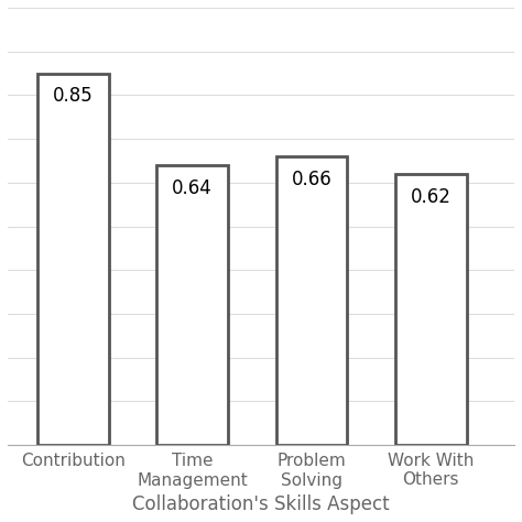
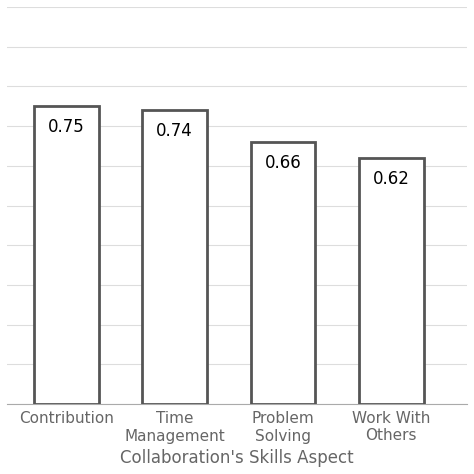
Contribution: 0.85 -> 0.75
Time Management: 0.64 -> 0.74
